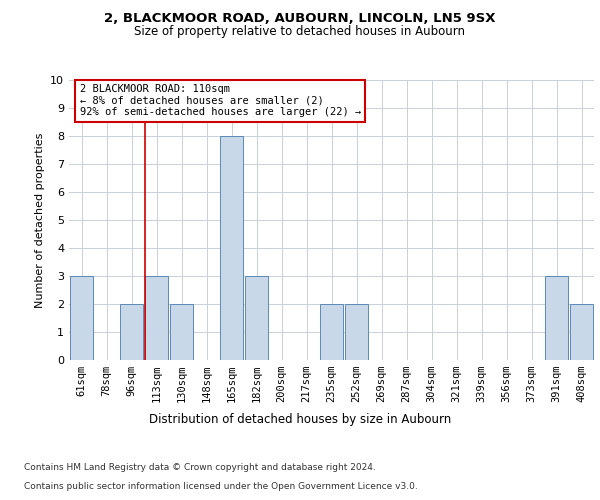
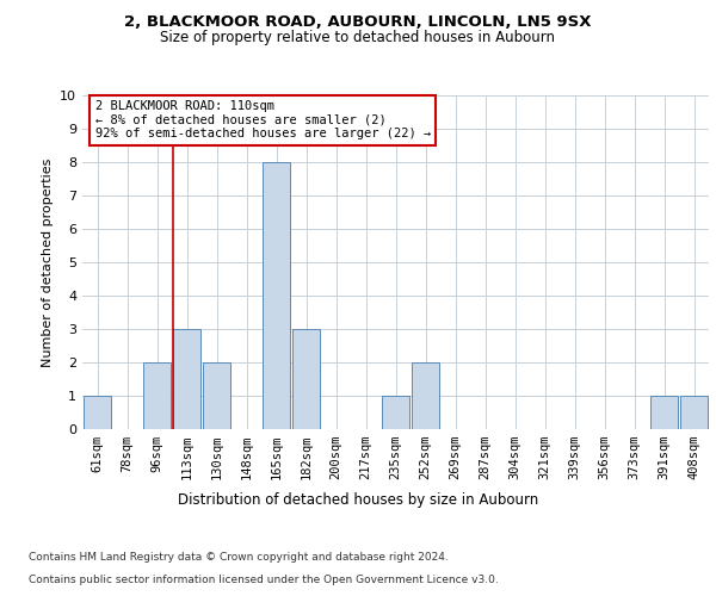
61sqm: 3 -> 1
235sqm: 2 -> 1
391sqm: 3 -> 1
408sqm: 2 -> 1
